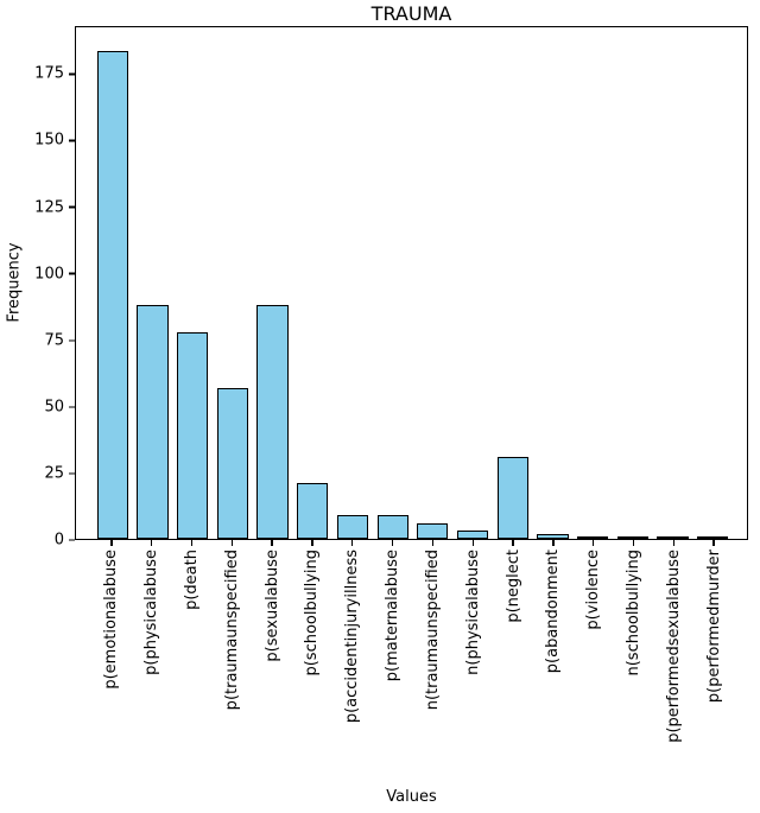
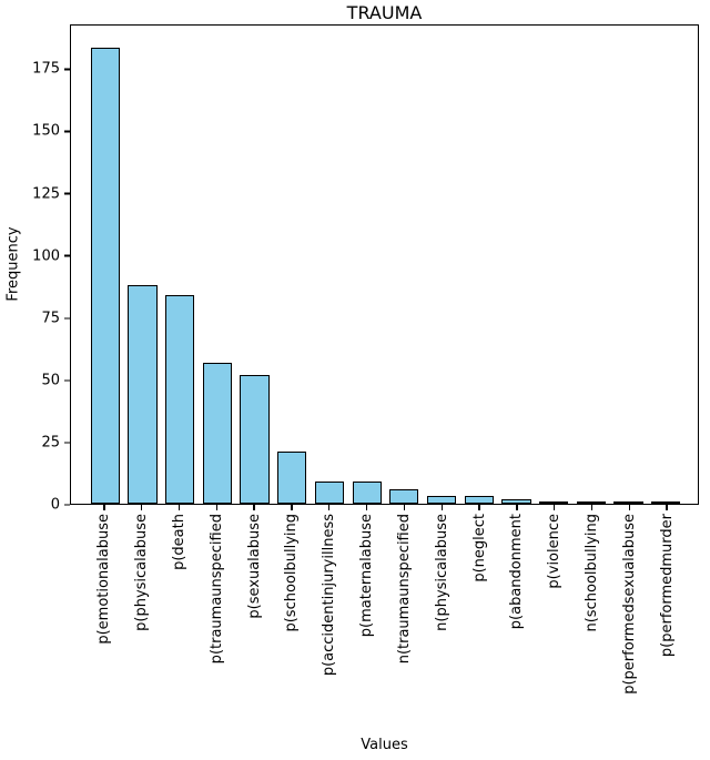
p(death: 78 -> 84
p(sexualabuse: 88 -> 52
p(neglect: 31 -> 3
